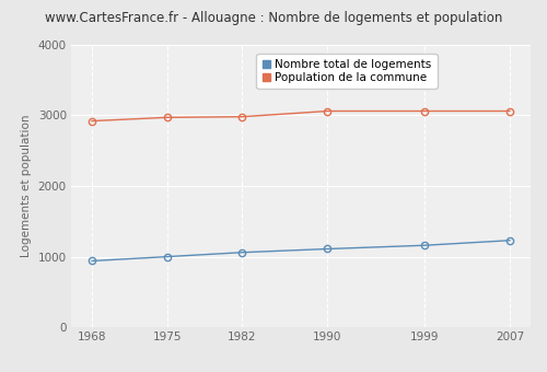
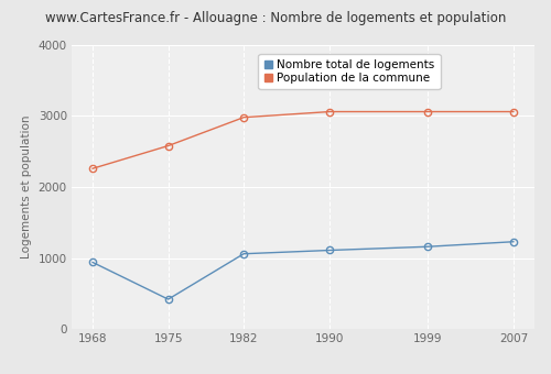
Population de la commune/1968: 2920 -> 2260
Nombre total de logements/1975: 1000 -> 420
Population de la commune/1975: 2970 -> 2580
